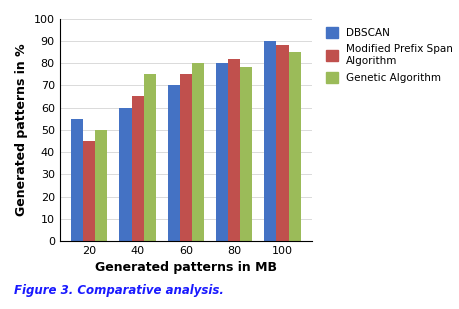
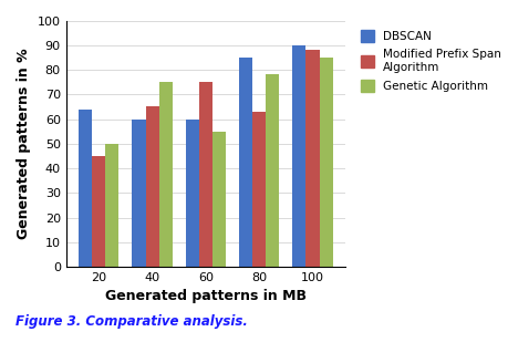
DBSCAN/20: 55 -> 64
DBSCAN/60: 70 -> 60
Genetic Algorithm/60: 80 -> 55
DBSCAN/80: 80 -> 85
Modified Prefix Span Algorithm/80: 82 -> 63
